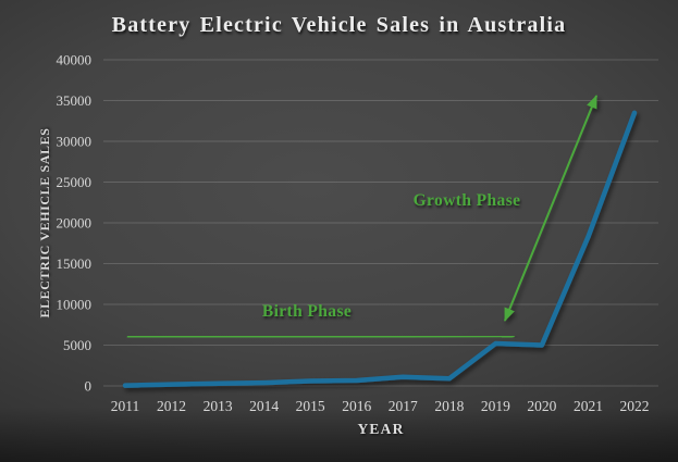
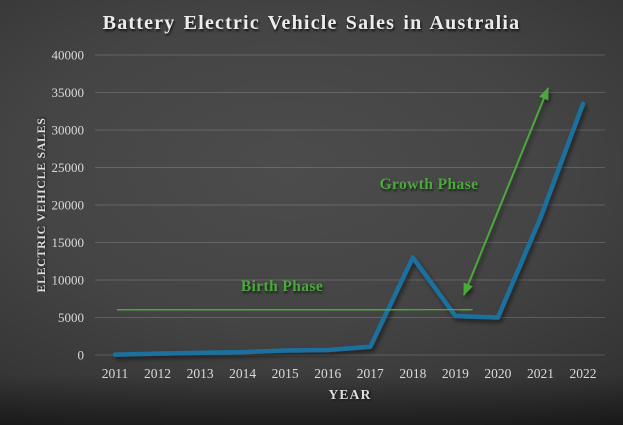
2018: 1000 -> 13000
